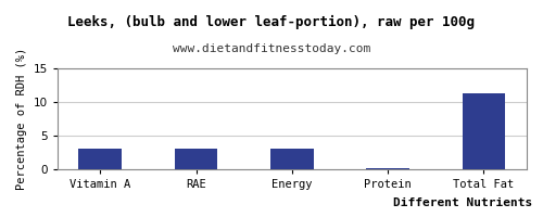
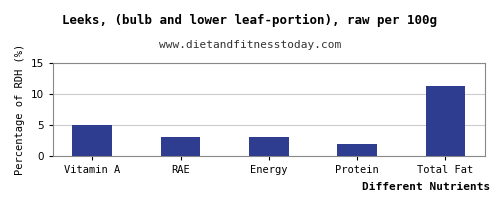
Vitamin A: 3.0 -> 5.0
Protein: 0.1 -> 2.0
